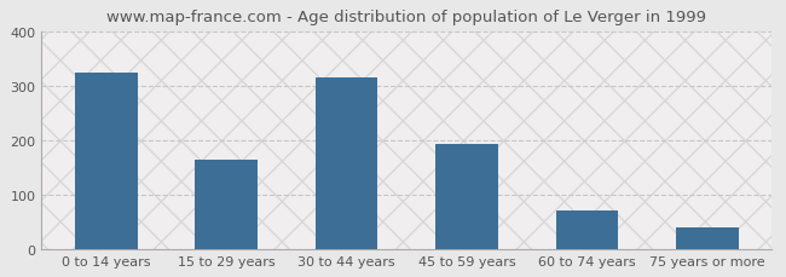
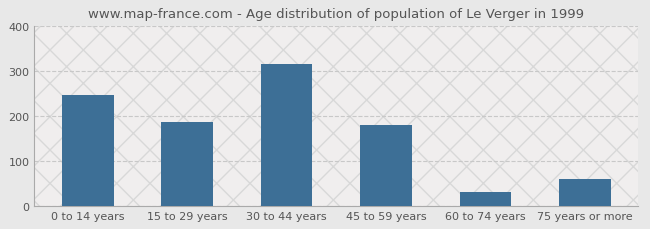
0 to 14 years: 323 -> 245
15 to 29 years: 163 -> 185
45 to 59 years: 193 -> 180
60 to 74 years: 71 -> 30
75 years or more: 40 -> 60
